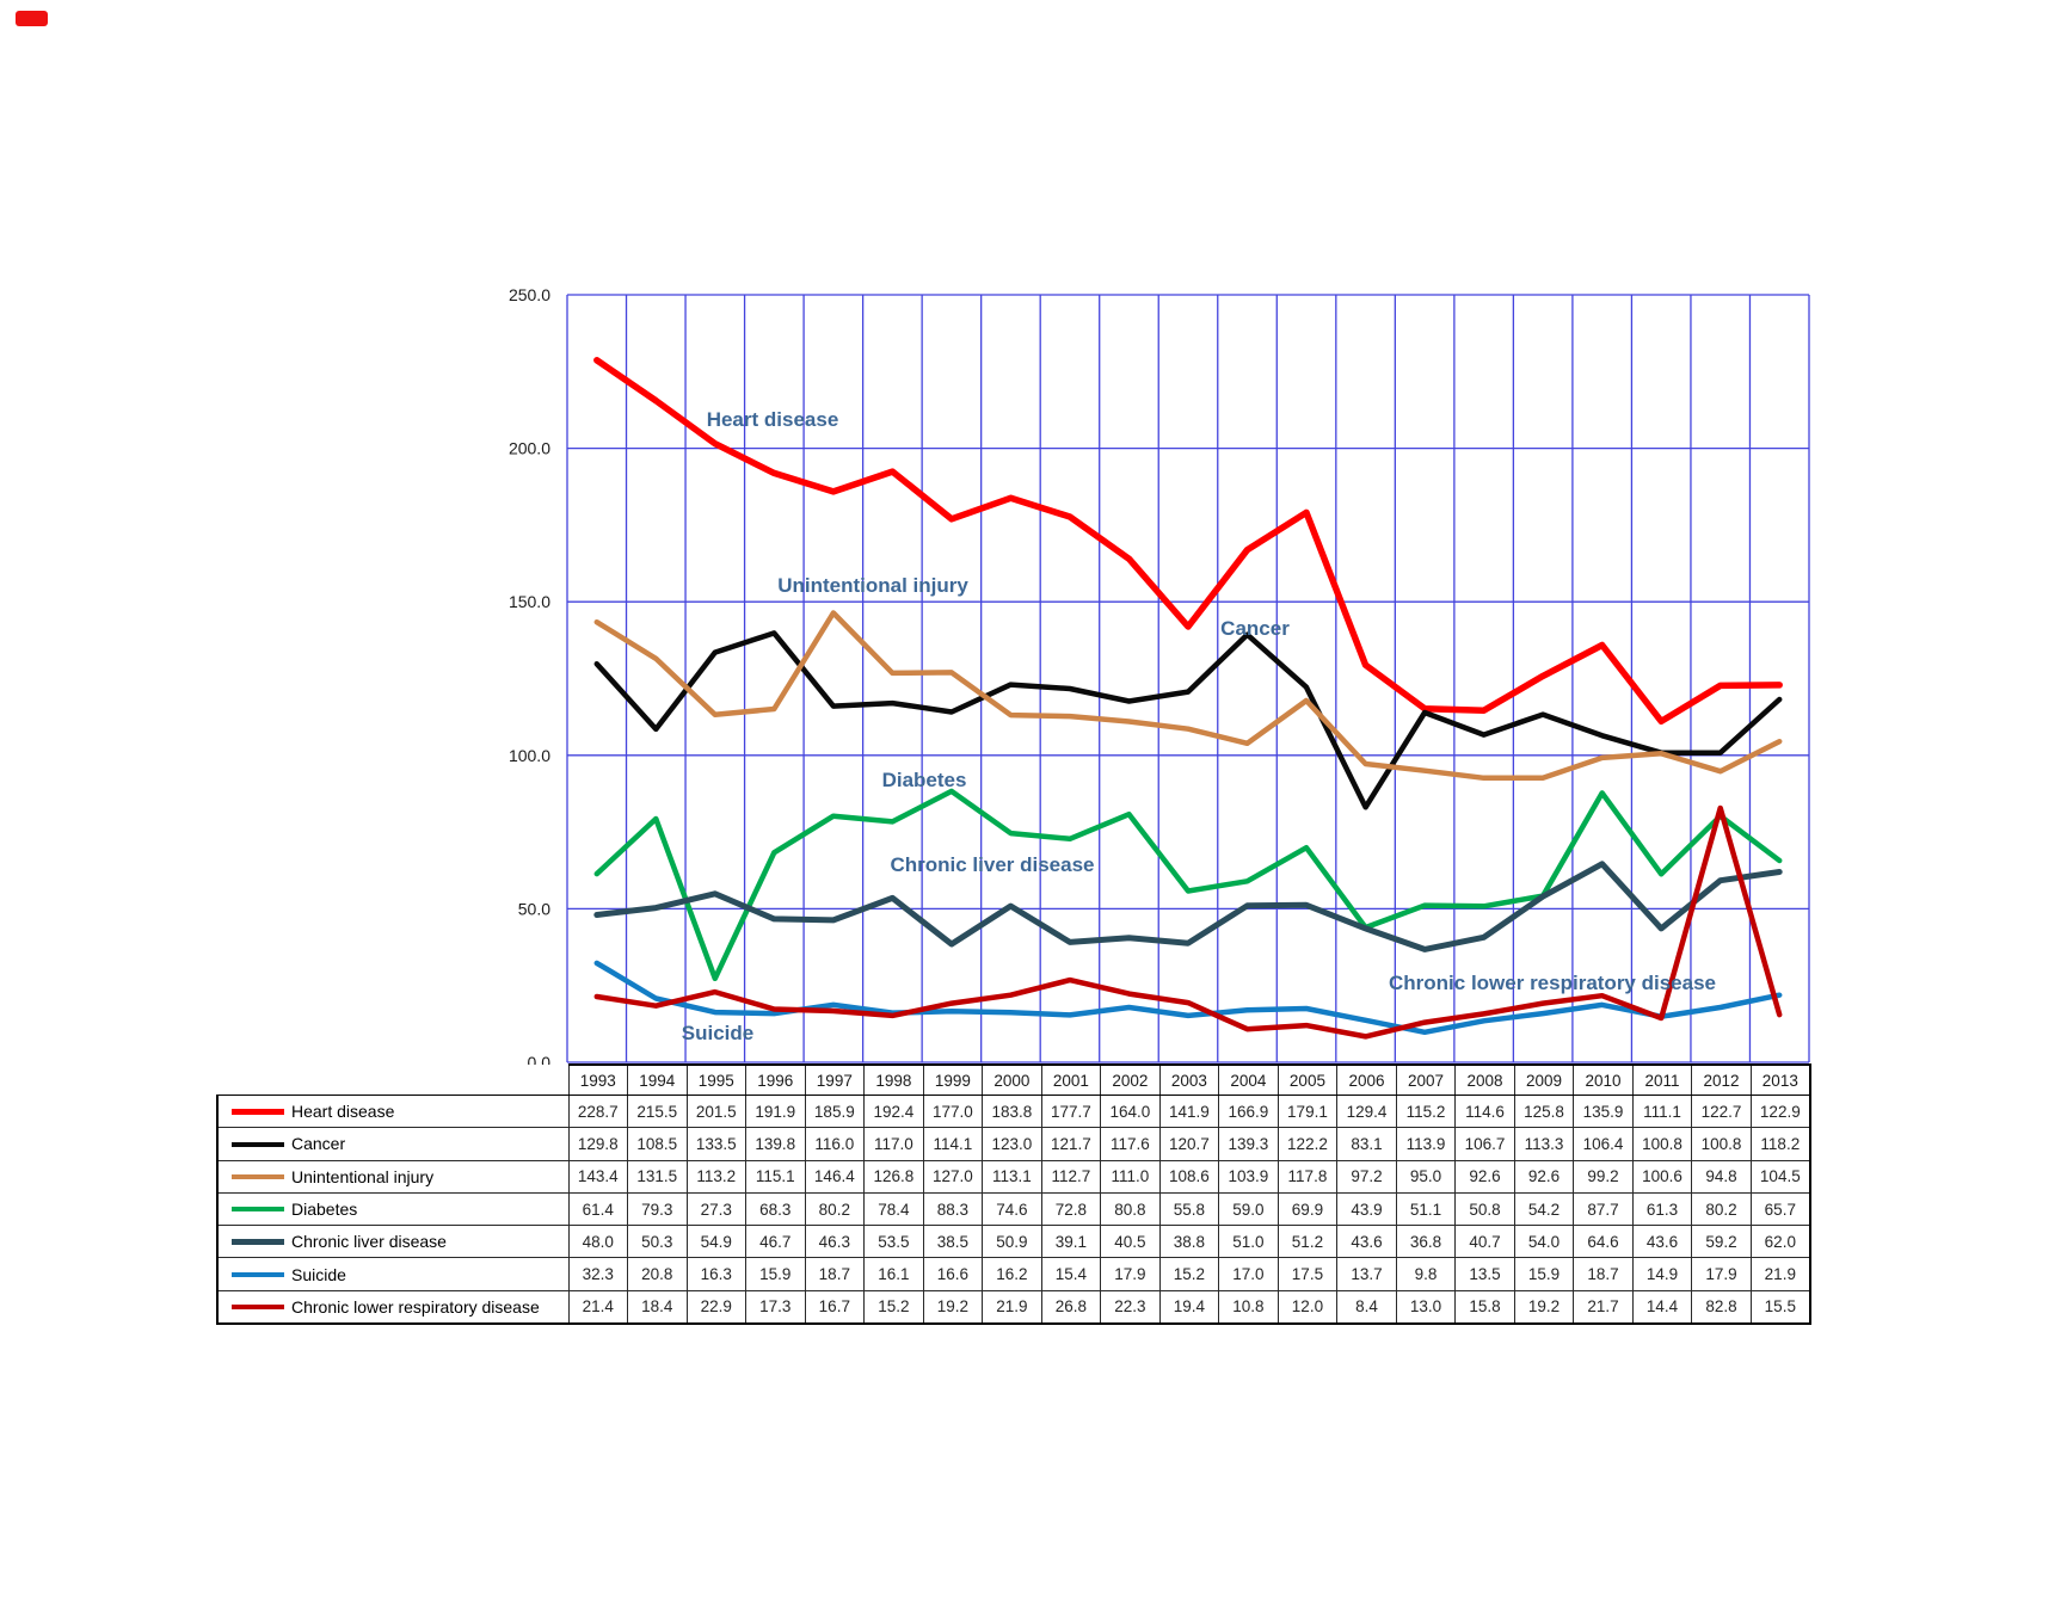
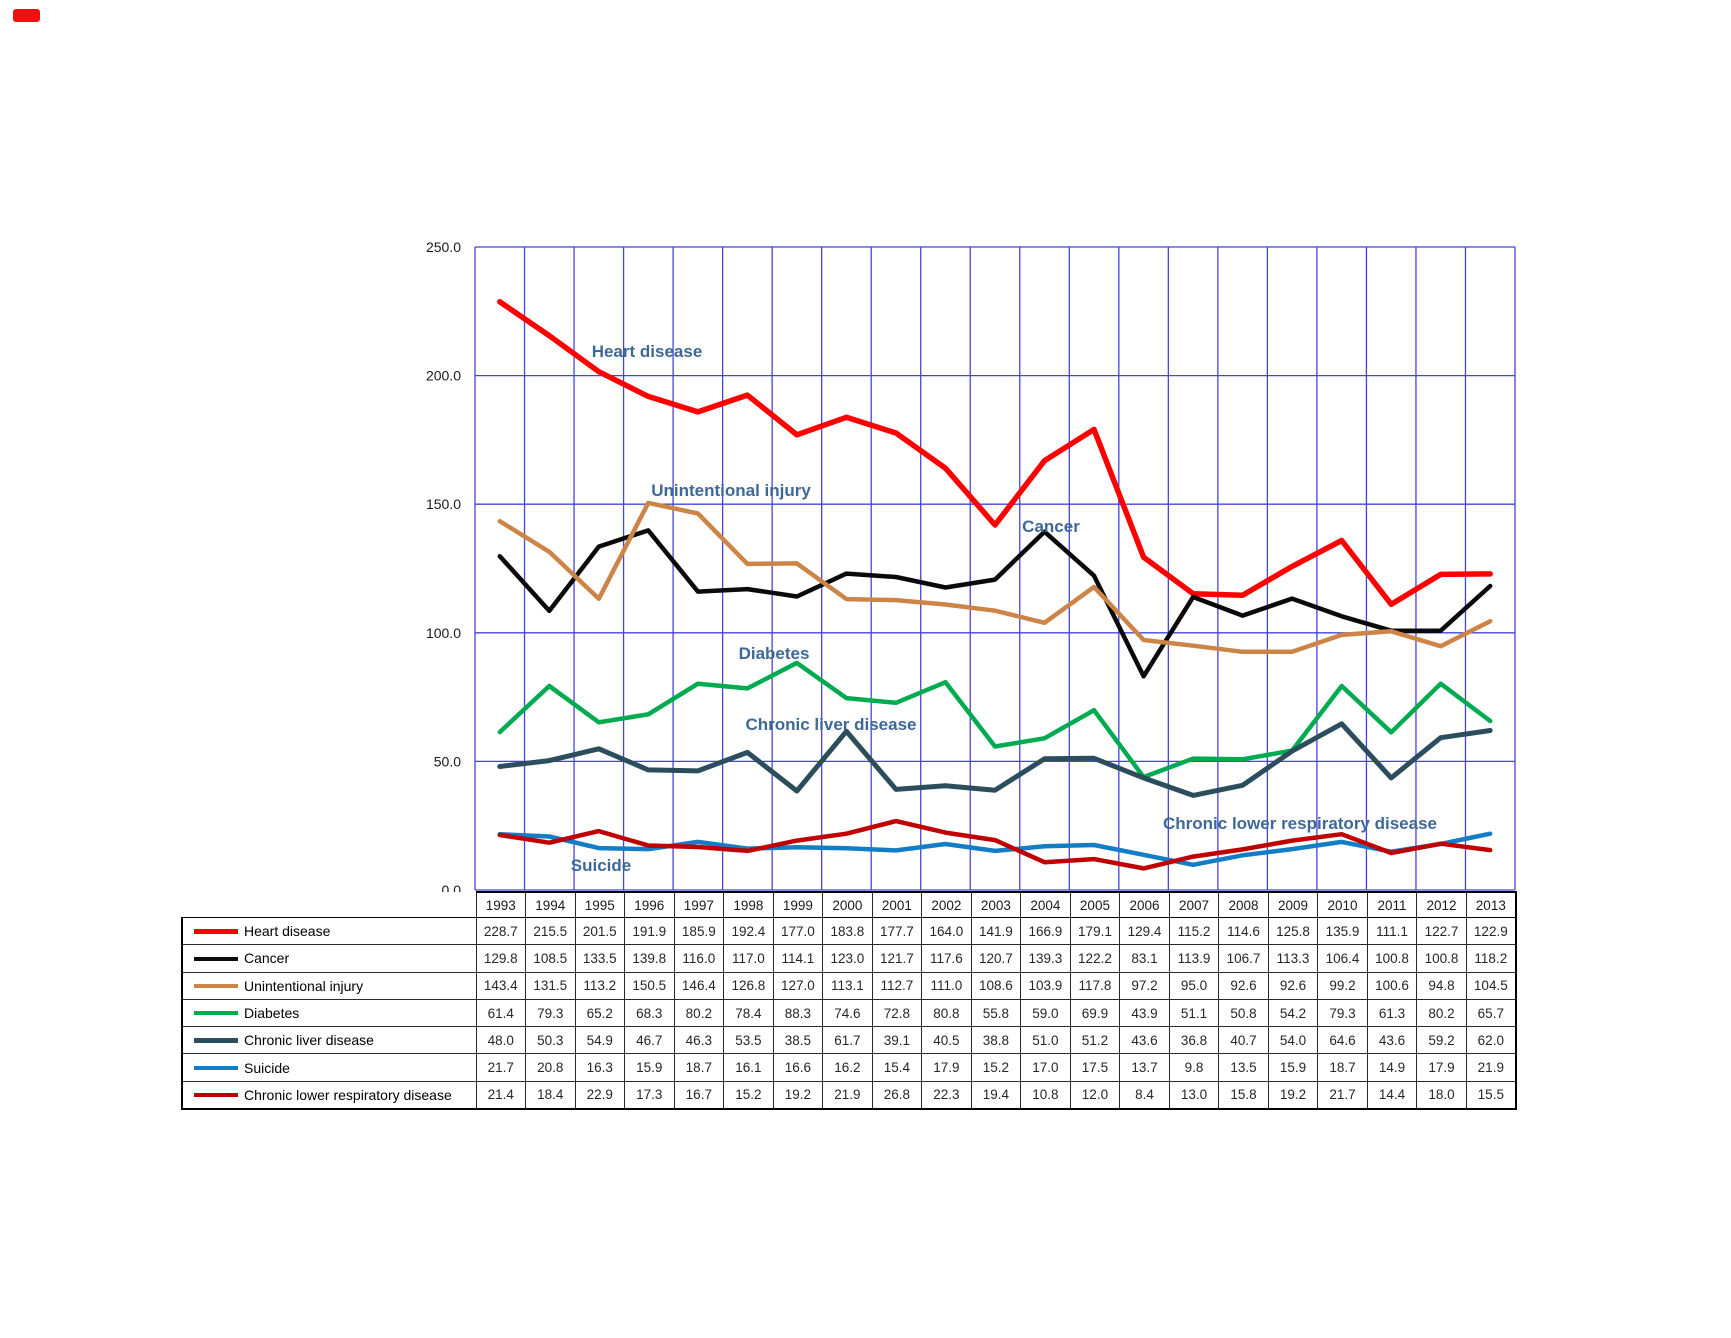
Suicide/1993: 32.3 -> 21.7
Diabetes/1995: 27.3 -> 65.2
Unintentional injury/1996: 115.1 -> 150.5
Chronic liver disease/2000: 50.9 -> 61.7
Diabetes/2010: 87.7 -> 79.3
Chronic lower respiratory disease/2012: 82.8 -> 18.0
